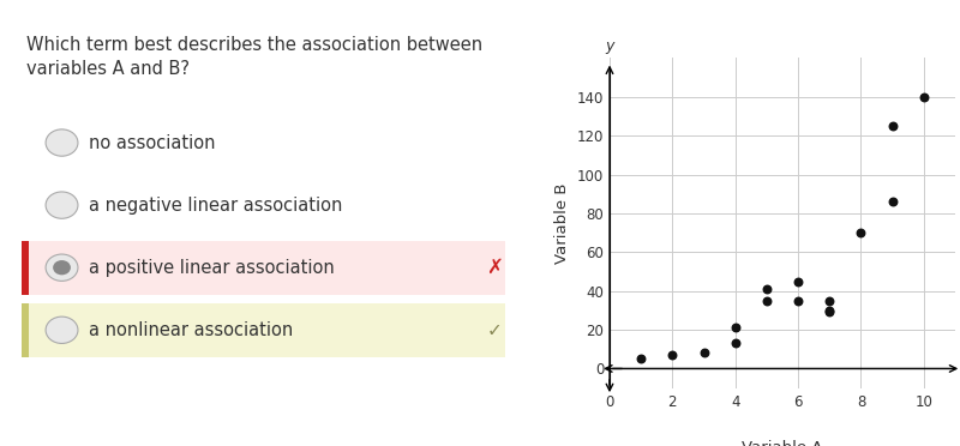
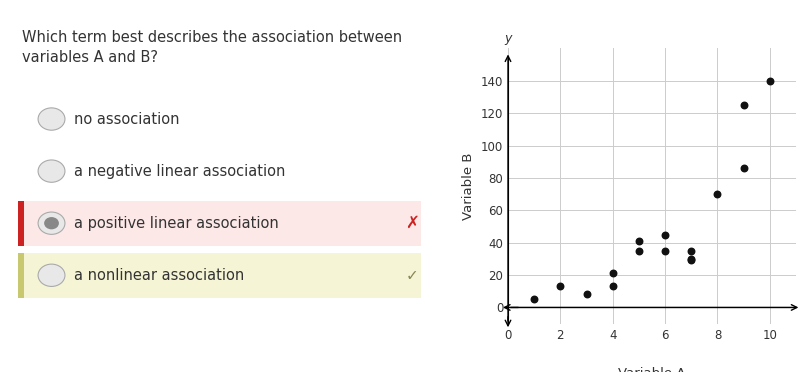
2: 7 -> 13
